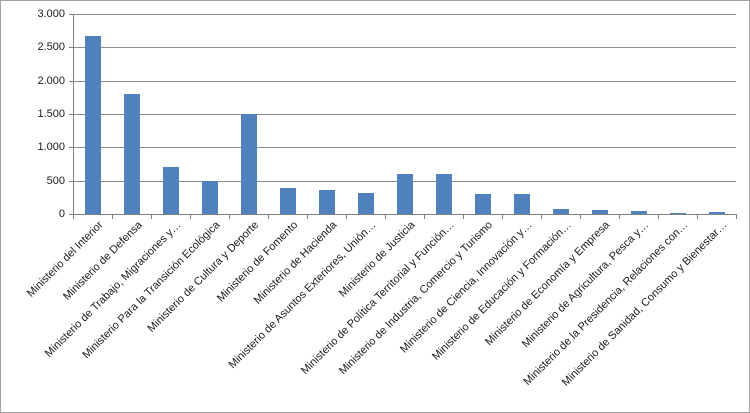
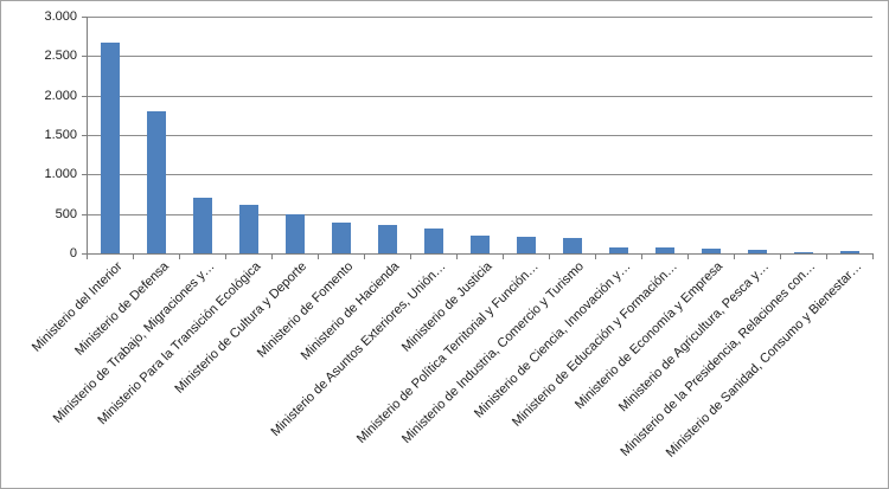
Ministerio Para la Transición Ecológica: 500 -> 600
Ministerio de Cultura y Deporte: 1500 -> 500
Ministerio de Justicia: 600 -> 200
Ministerio de Política Territorial y Función…: 600 -> 200
Ministerio de Industria, Comercio y Turismo: 300 -> 200
Ministerio de Ciencia, Innovación y…: 300 -> 100
